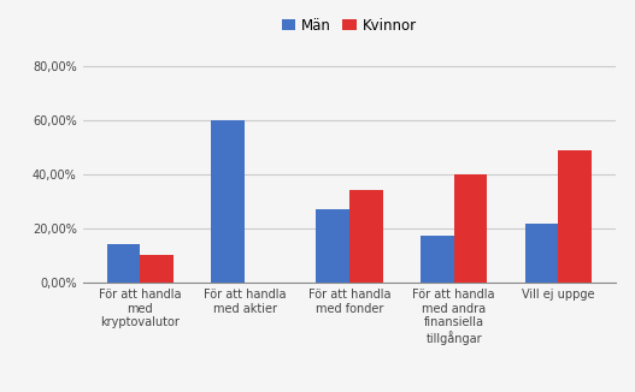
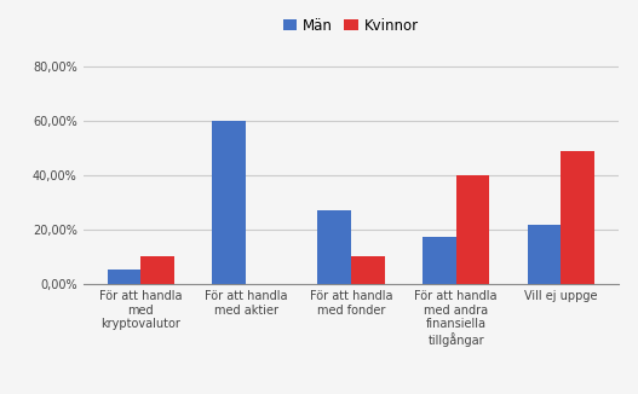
Män/För att handla med kryptovalutor: 14,0% -> 5,0%
Kvinnor/För att handla med fonder: 34% -> 10%
